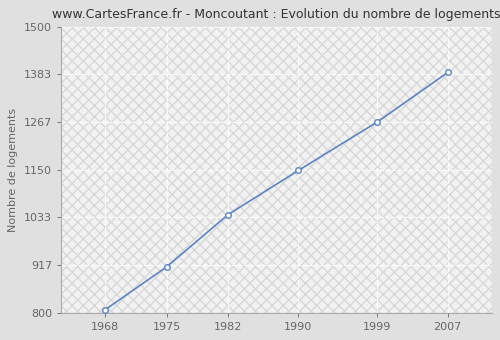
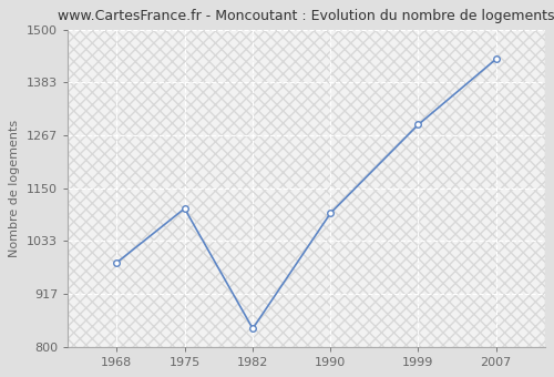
1968: 807 -> 985
1975: 912 -> 1105
1982: 1040 -> 840
1990: 1148 -> 1095
1999: 1267 -> 1290
2007: 1388 -> 1435
